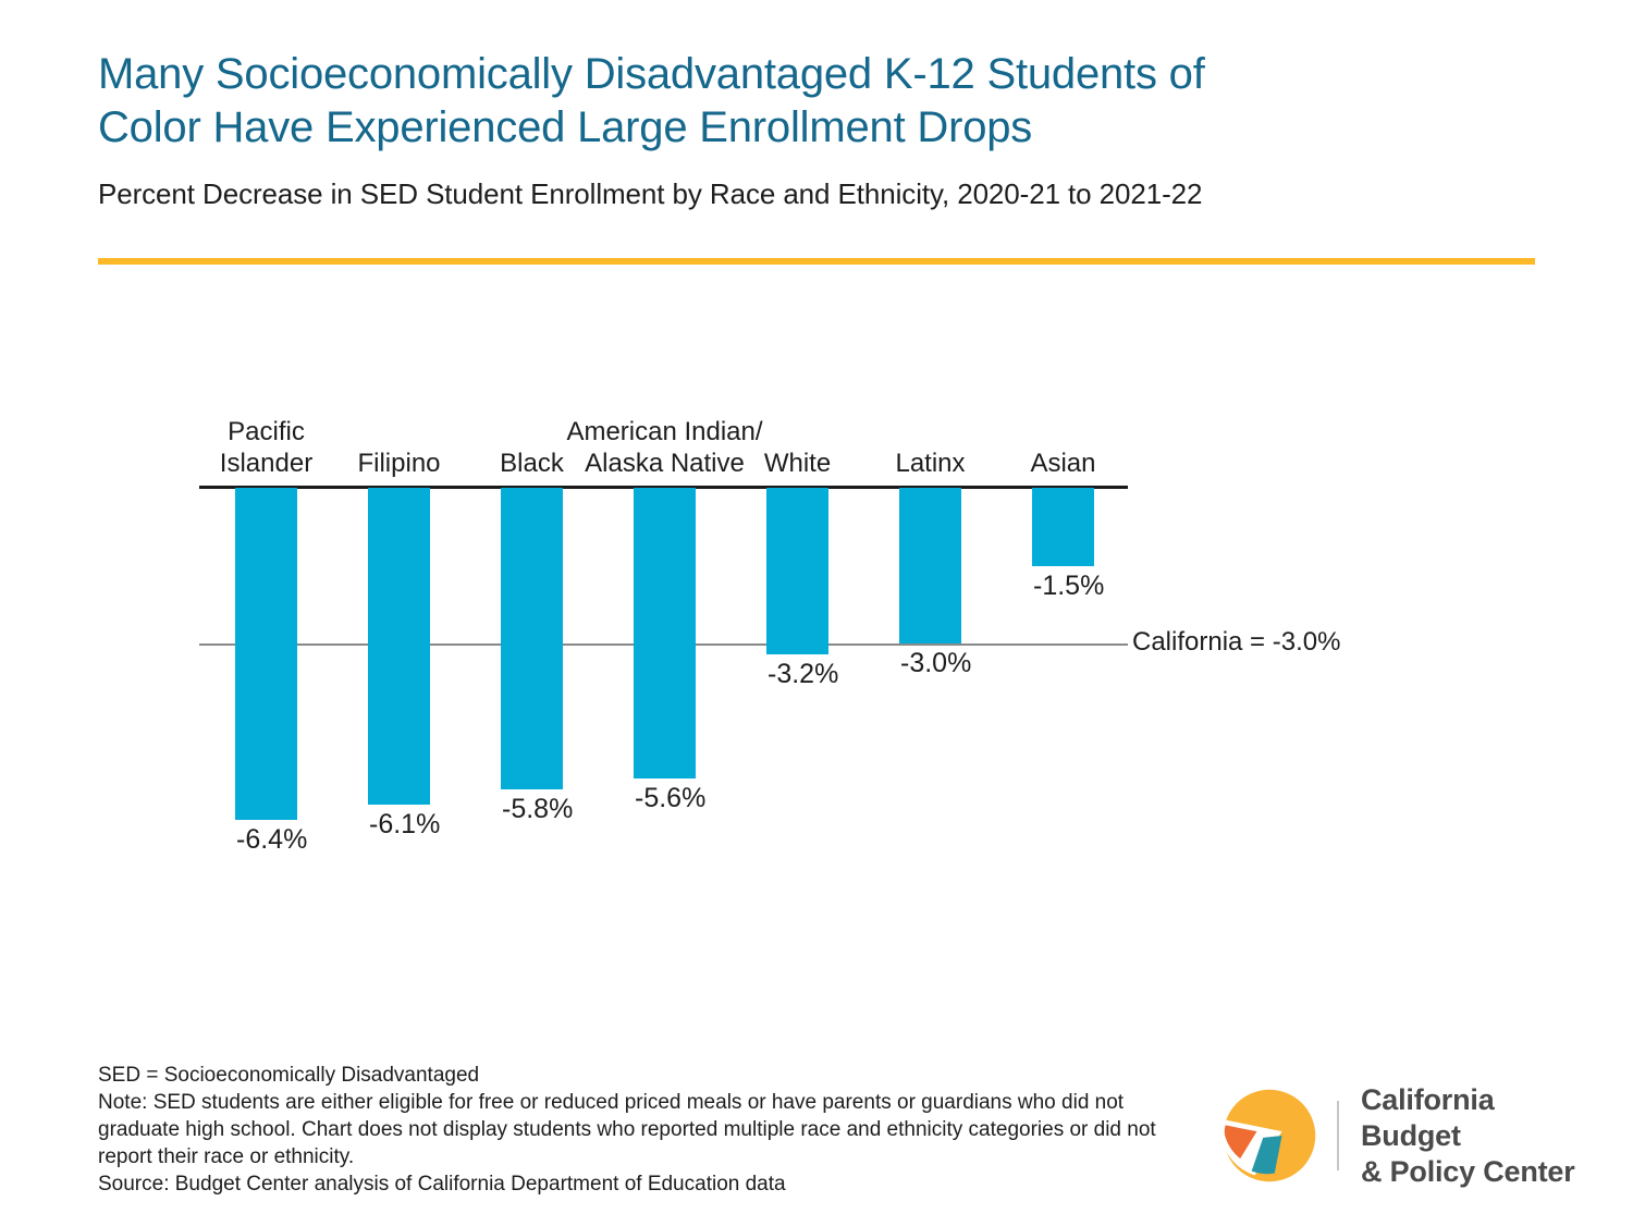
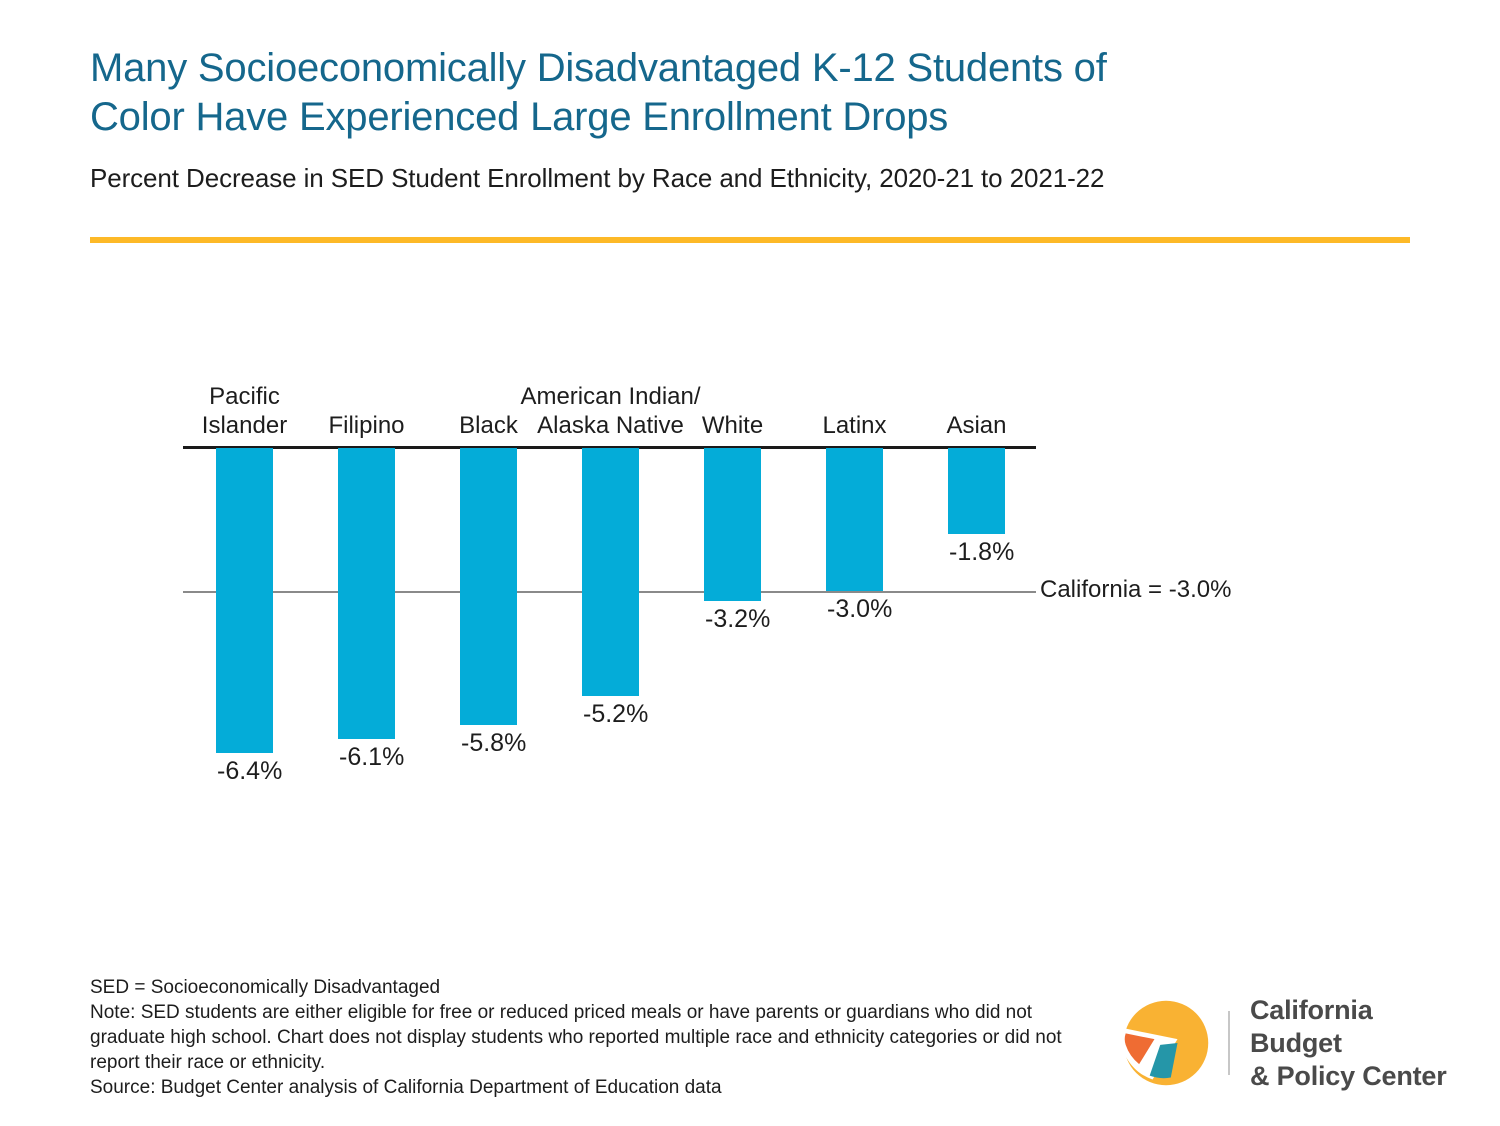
American Indian/ Alaska Native: -5.6% -> -5.2%
Asian: -1.5% -> -1.8%
